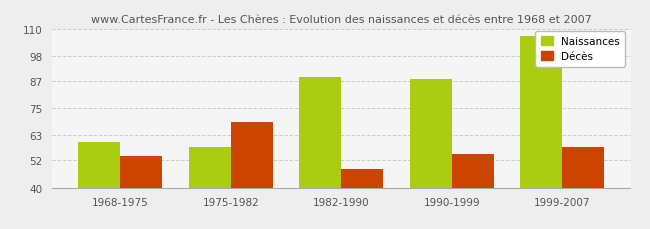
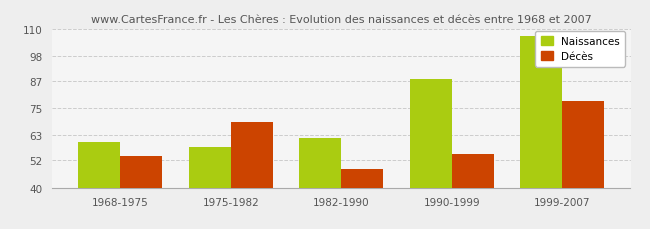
Naissances/1982-1990: 89 -> 62
Décès/1999-2007: 58 -> 78
